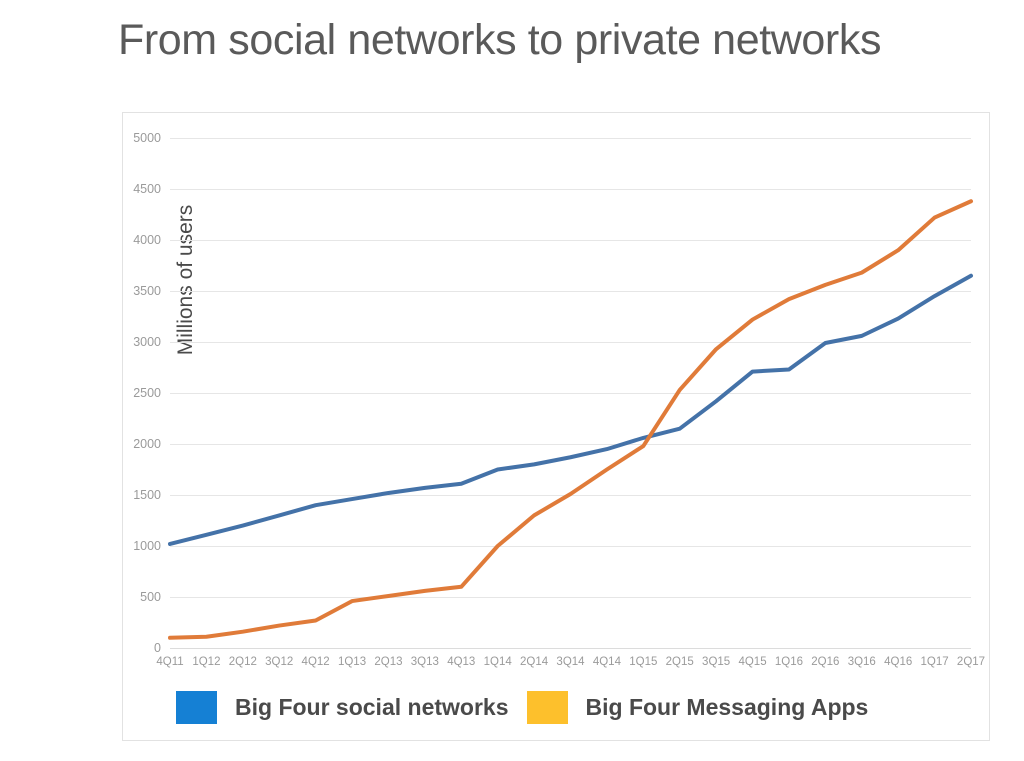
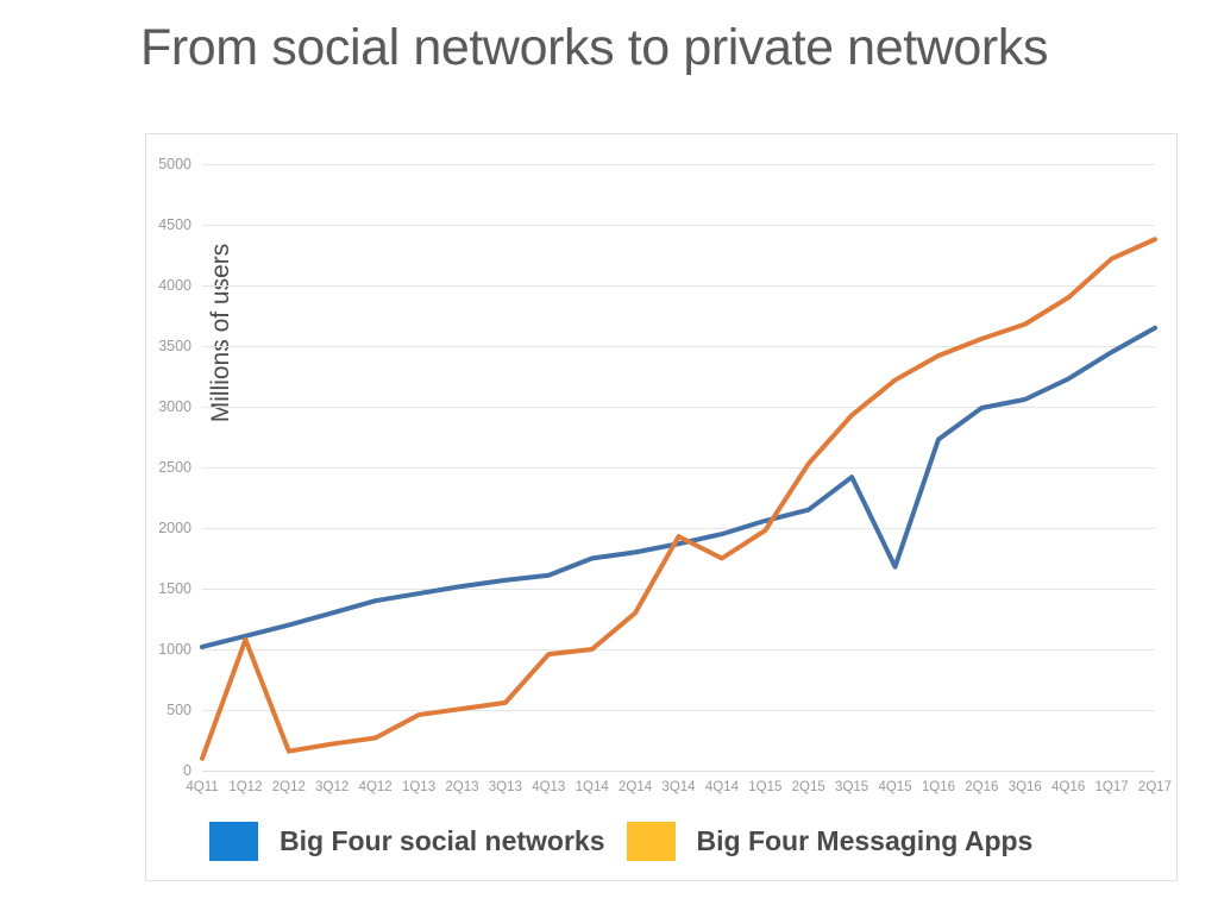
Big Four Messaging Apps/1Q12: 110 -> 1080
Big Four Messaging Apps/4Q13: 600 -> 960
Big Four Messaging Apps/3Q14: 1510 -> 1930
Big Four social networks/4Q15: 2710 -> 1680
